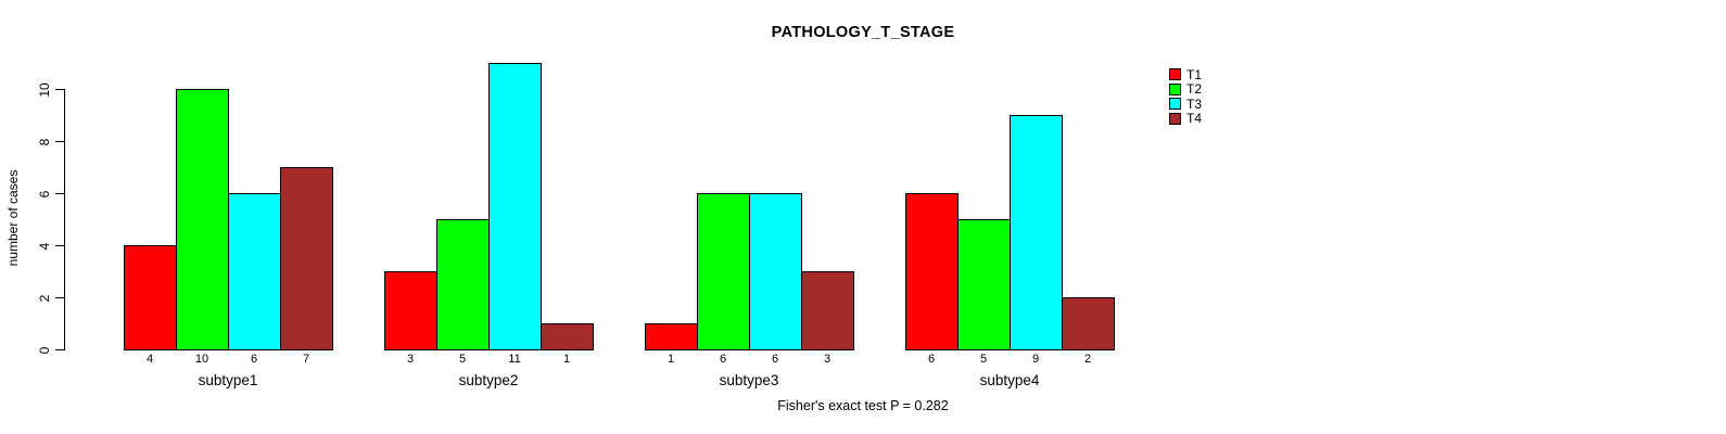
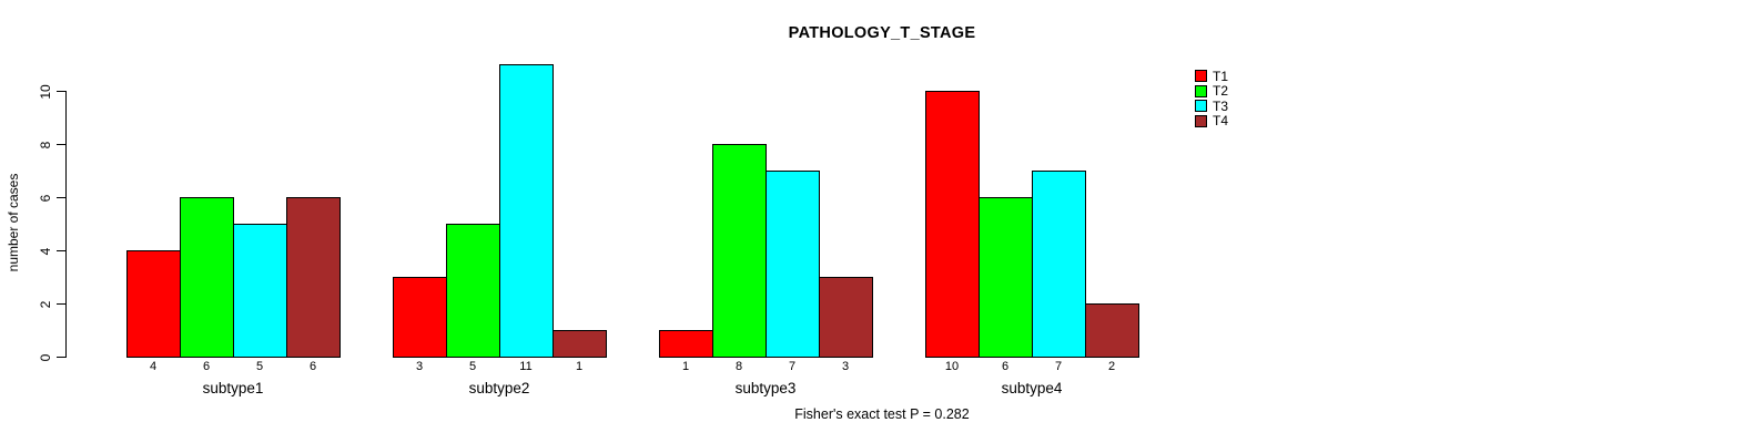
T2/subtype1: 10 -> 6
T3/subtype1: 6 -> 5
T4/subtype1: 7 -> 6
T2/subtype3: 6 -> 8
T3/subtype3: 6 -> 7
T1/subtype4: 6 -> 10
T2/subtype4: 5 -> 6
T3/subtype4: 9 -> 7
